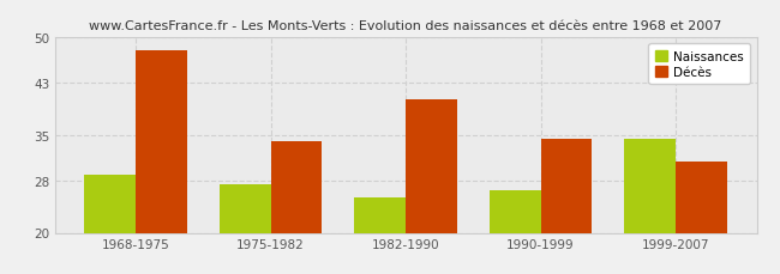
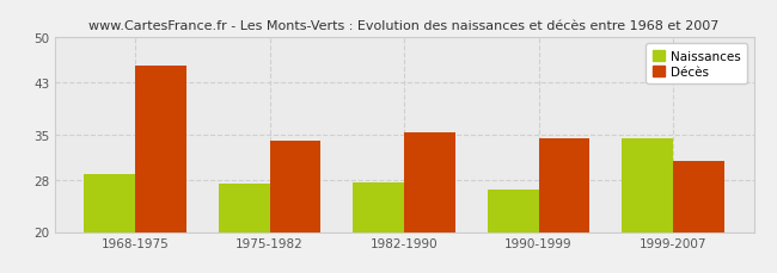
Décès/1968-1975: 48.0 -> 45.6
Naissances/1982-1990: 25.5 -> 27.6
Décès/1982-1990: 40.5 -> 35.4
